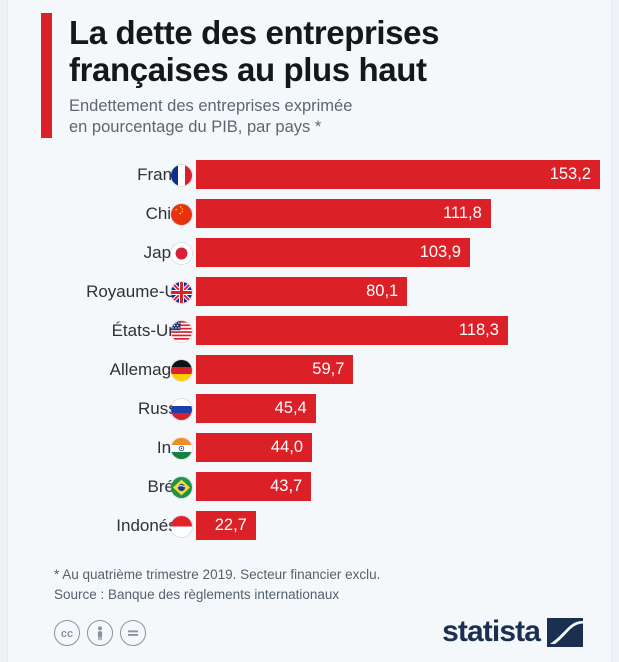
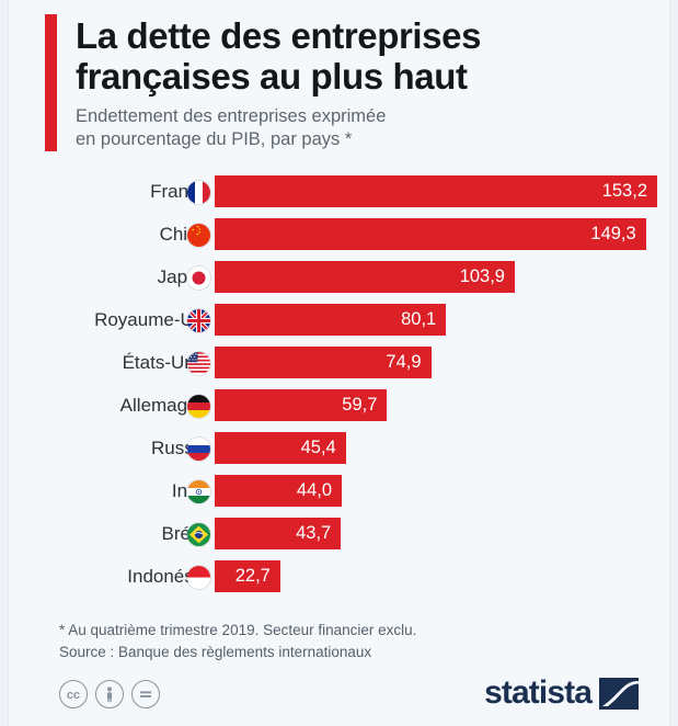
Chine: 111,8 -> 149,3
États-Unis: 118,3 -> 74,9
